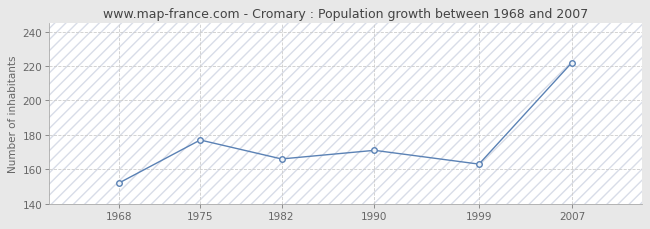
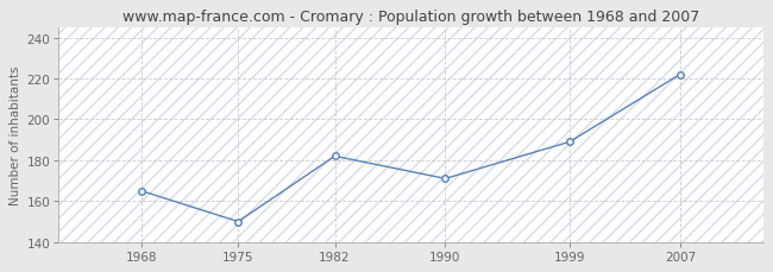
1968: 152 -> 165
1975: 177 -> 150
1982: 166 -> 182
1999: 163 -> 189
